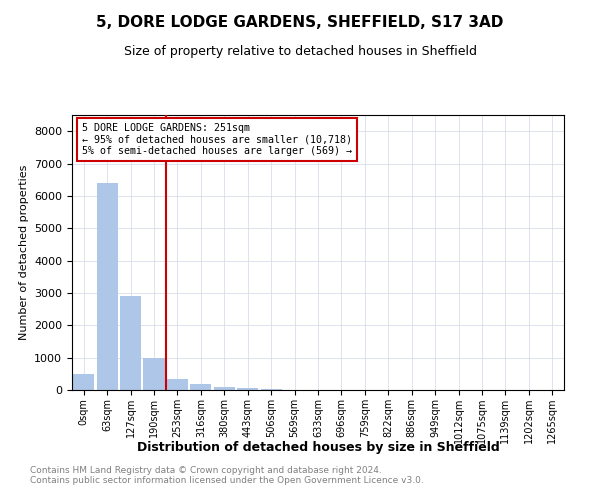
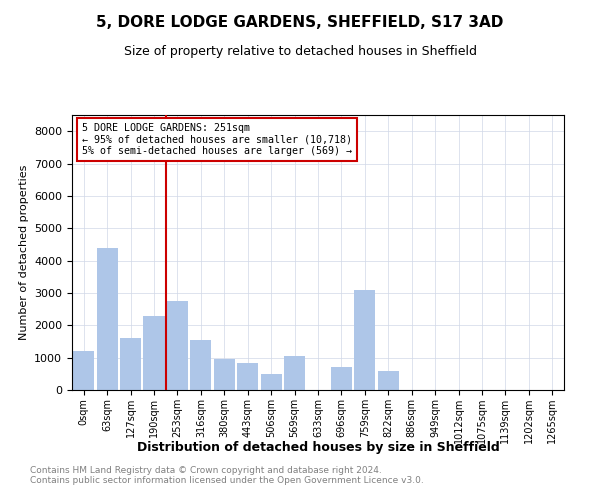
0sqm: 480 -> 1200
63sqm: 6390 -> 4400
127sqm: 2920 -> 1600
190sqm: 990 -> 2300
253sqm: 340 -> 2750
316sqm: 180 -> 1550
380sqm: 90 -> 950
443sqm: 50 -> 850
506sqm: 20 -> 500
569sqm: 10 -> 1050
696sqm: 0 -> 700
759sqm: 0 -> 3100
822sqm: 0 -> 600
